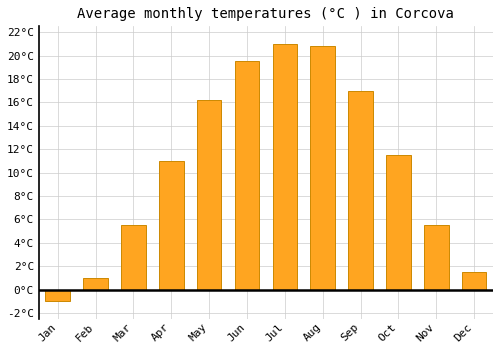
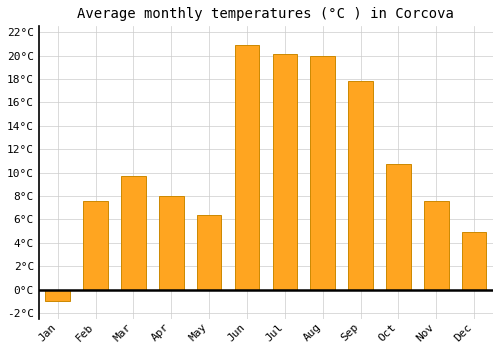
Feb: 1.0°C -> 7.6°C
Mar: 5.5°C -> 9.7°C
Apr: 11.0°C -> 8.0°C
May: 16.2°C -> 6.4°C
Jun: 19.5°C -> 20.9°C
Jul: 21.0°C -> 20.1°C
Aug: 20.8°C -> 20.0°C
Sep: 17.0°C -> 17.8°C
Oct: 11.5°C -> 10.7°C
Nov: 5.5°C -> 7.6°C
Dec: 1.5°C -> 4.9°C
